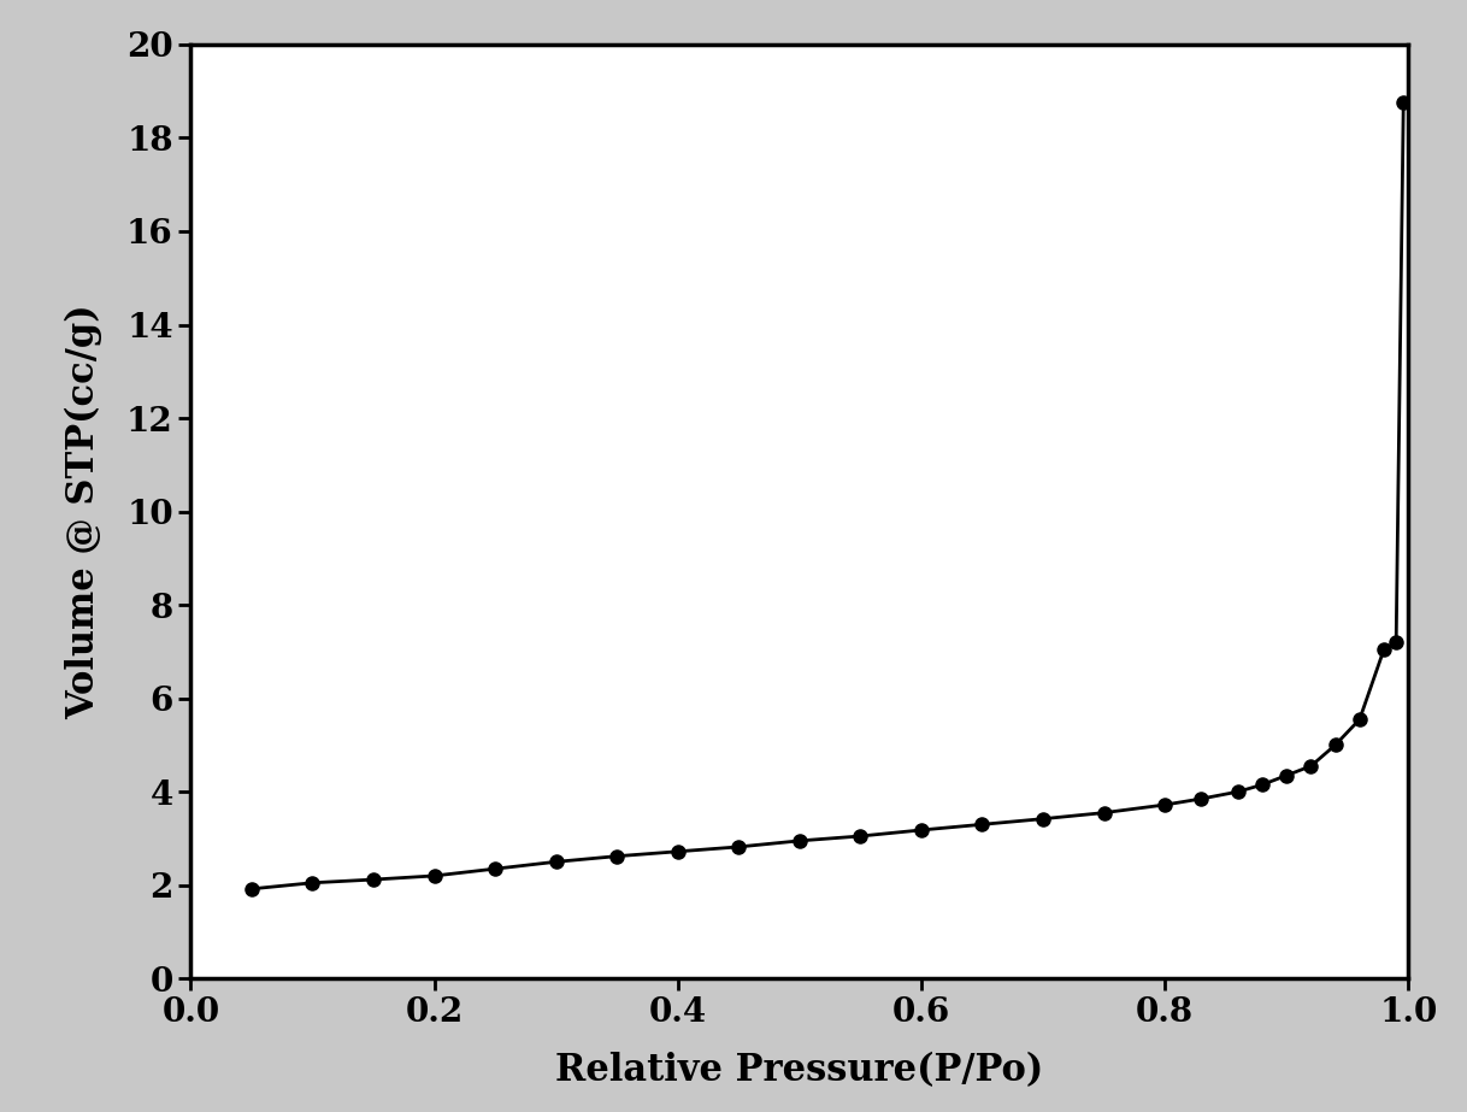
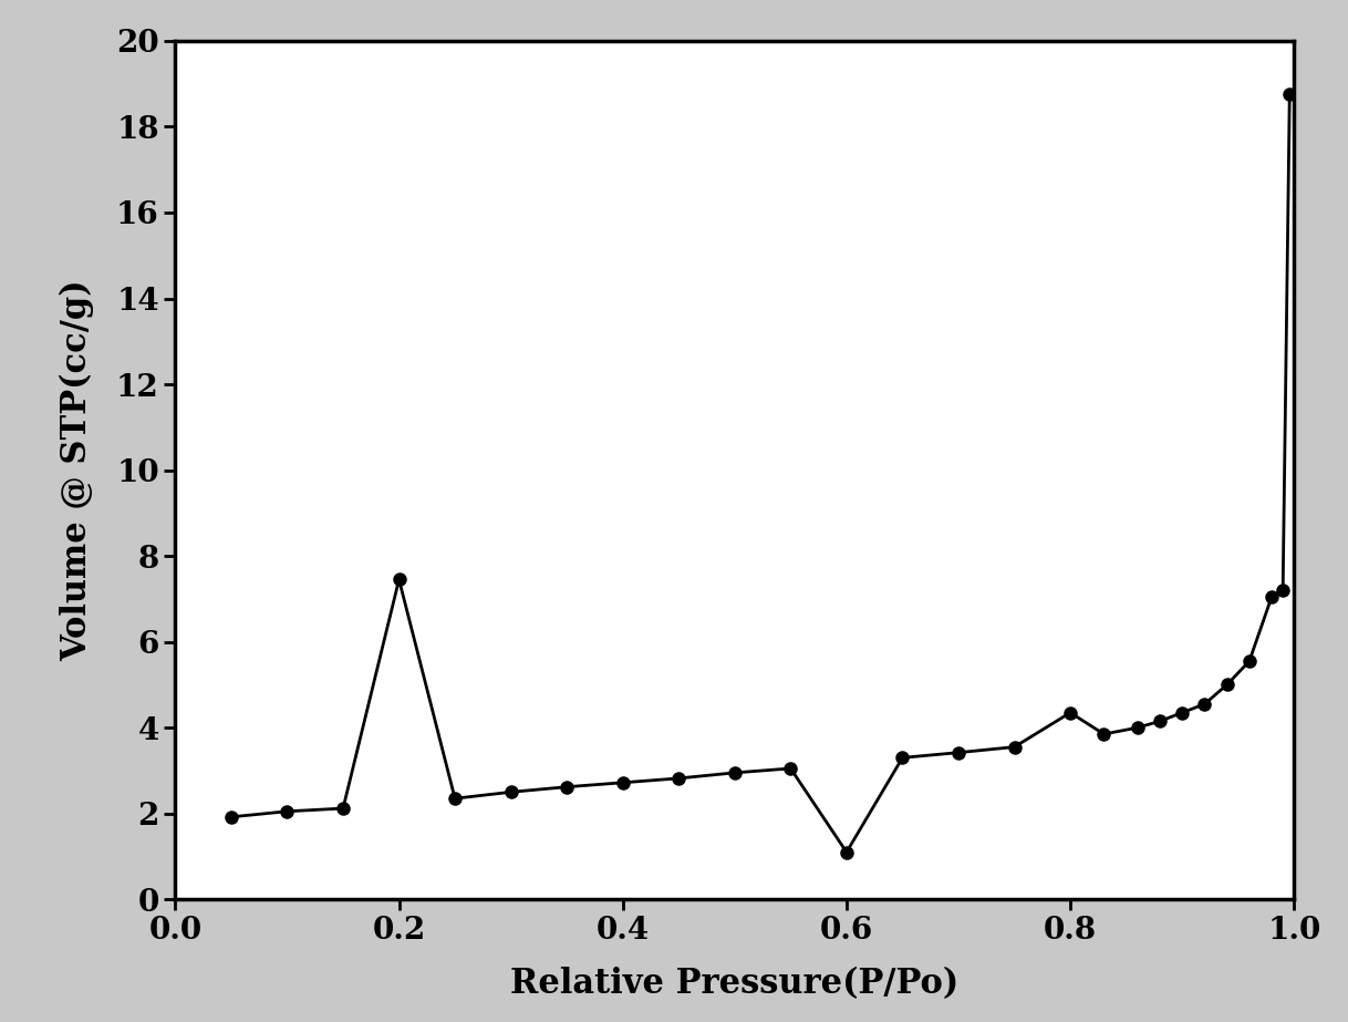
0.2: 2.20 -> 7.45
0.6: 3.18 -> 1.10
0.8: 3.72 -> 4.35
